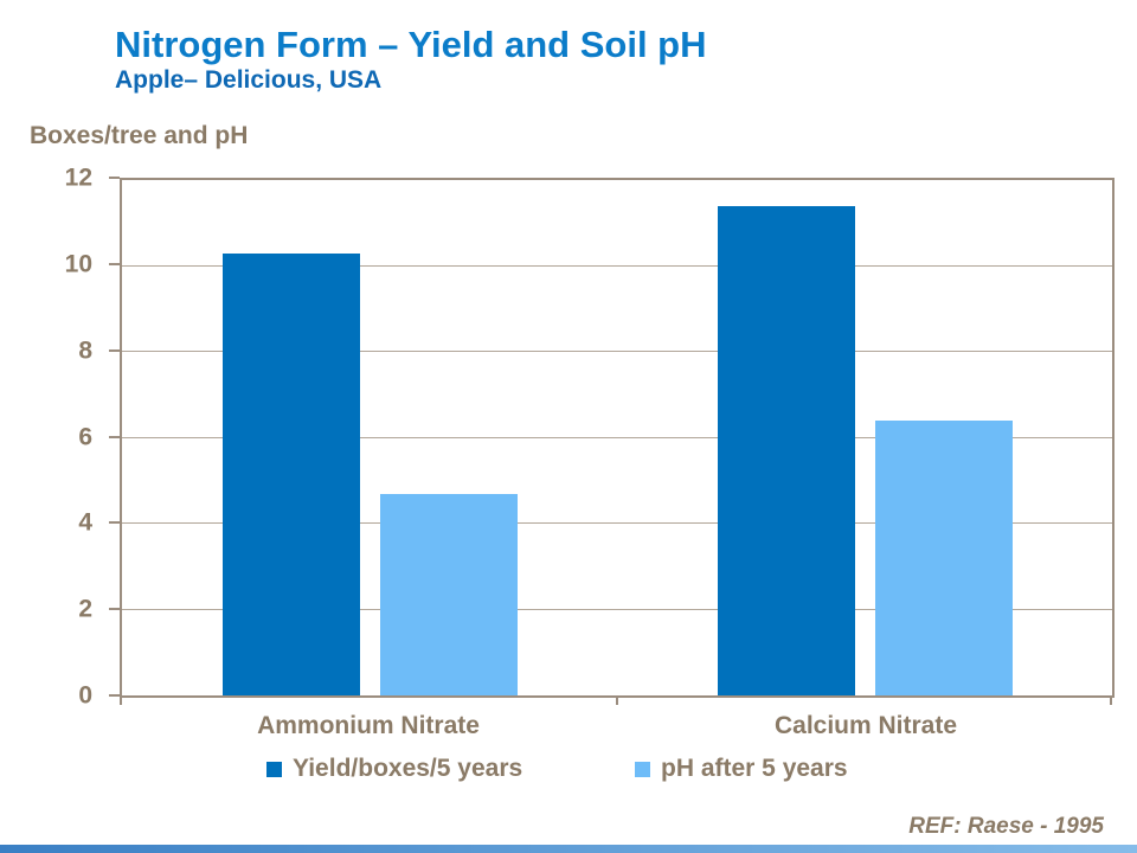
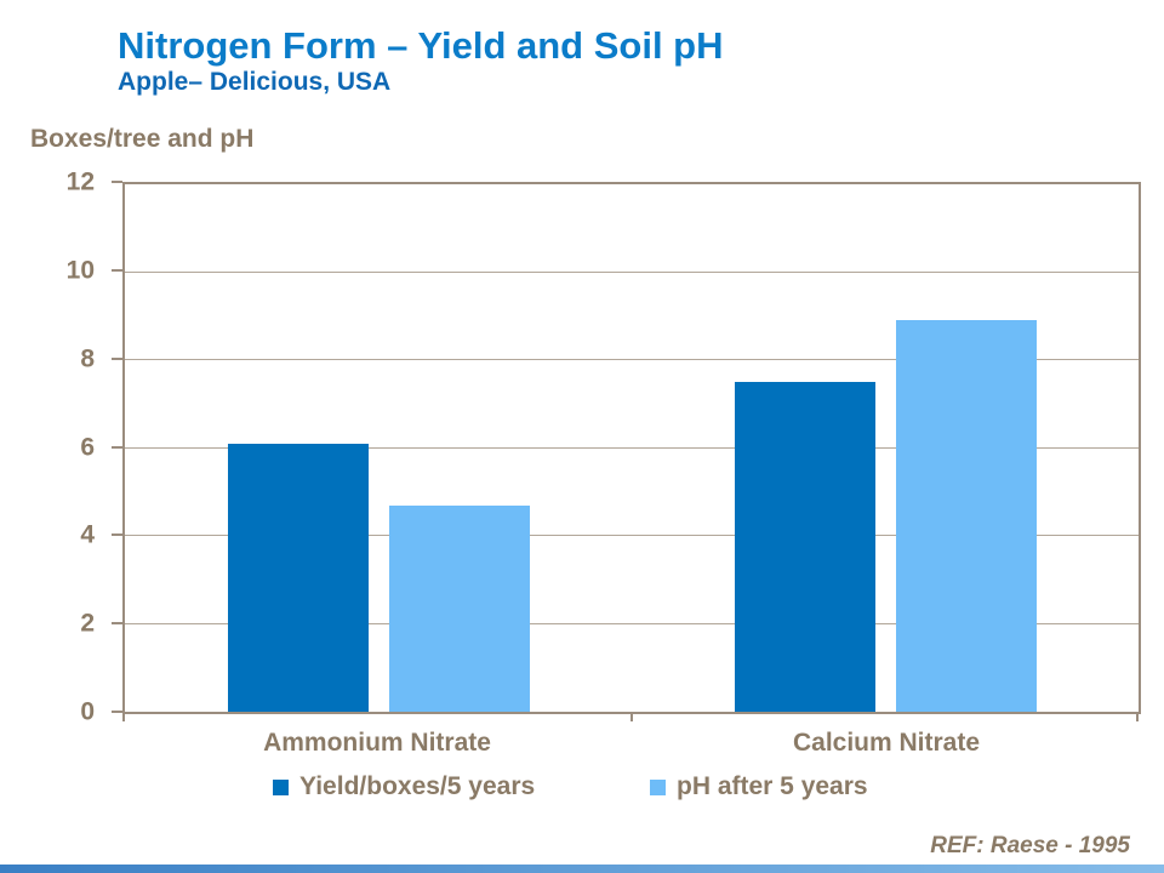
Yield/boxes/5 years/Ammonium Nitrate: 10.3 -> 6.1
Yield/boxes/5 years/Calcium Nitrate: 11.4 -> 7.5
pH after 5 years/Calcium Nitrate: 6.4 -> 8.9
